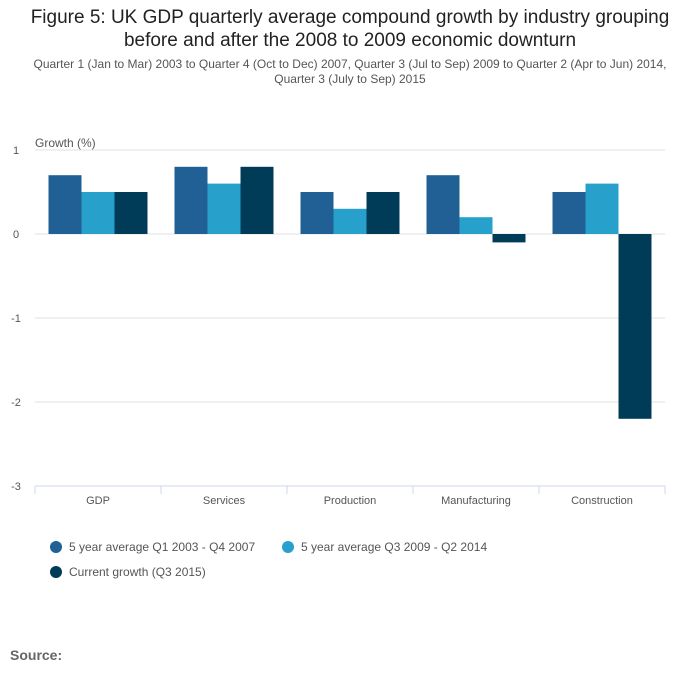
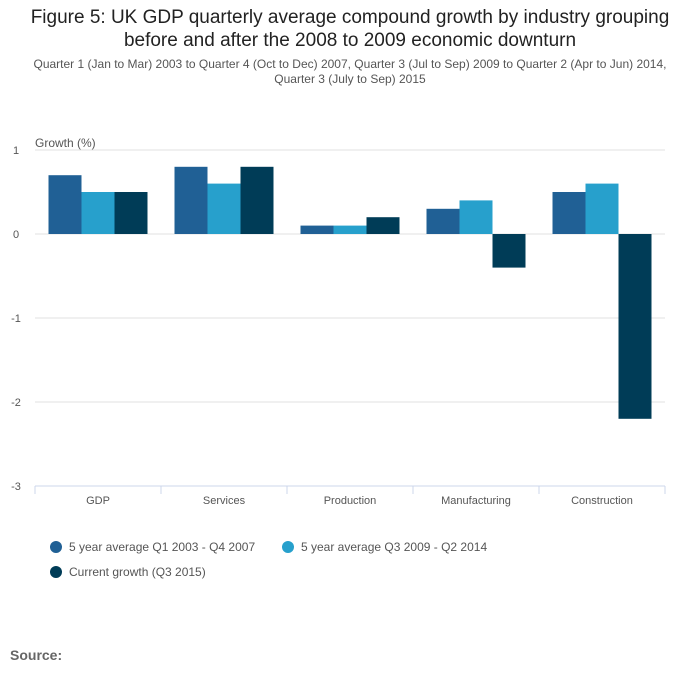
5 year average Q1 2003 - Q4 2007/Production: 0.5 -> 0.1
5 year average Q3 2009 - Q2 2014/Production: 0.3 -> 0.1
Current growth (Q3 2015)/Production: 0.5 -> 0.2
5 year average Q1 2003 - Q4 2007/Manufacturing: 0.7 -> 0.3
5 year average Q3 2009 - Q2 2014/Manufacturing: 0.2 -> 0.4
Current growth (Q3 2015)/Manufacturing: -0.1 -> -0.4
